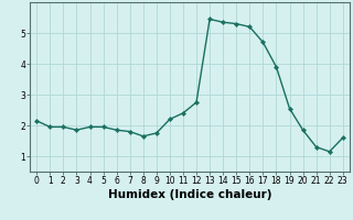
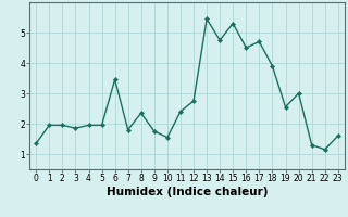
0: 2.15 -> 1.35
6: 1.85 -> 3.45
8: 1.65 -> 2.35
10: 2.20 -> 1.55
14: 5.35 -> 4.75
16: 5.20 -> 4.50
20: 1.85 -> 3.00
